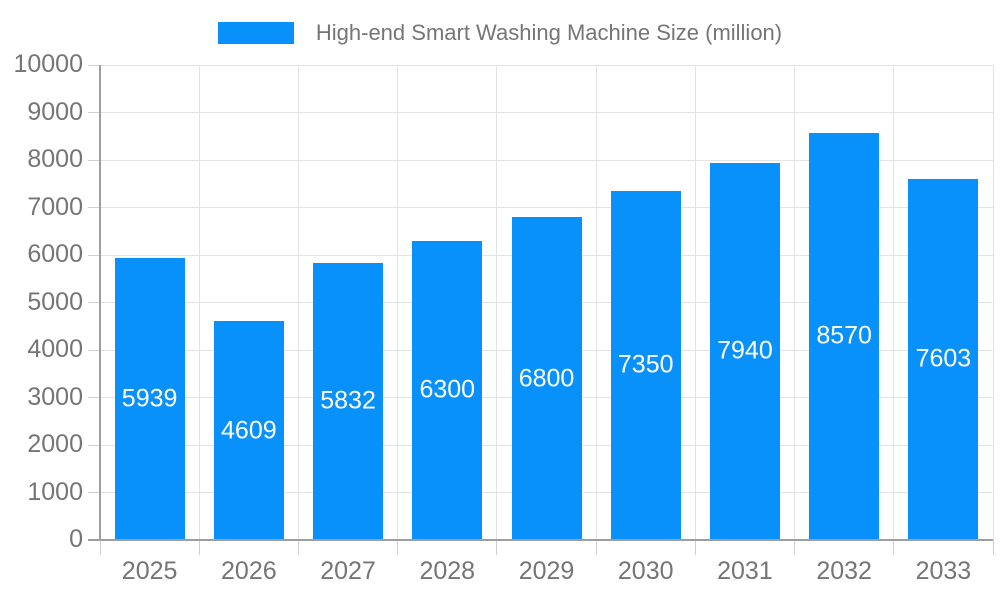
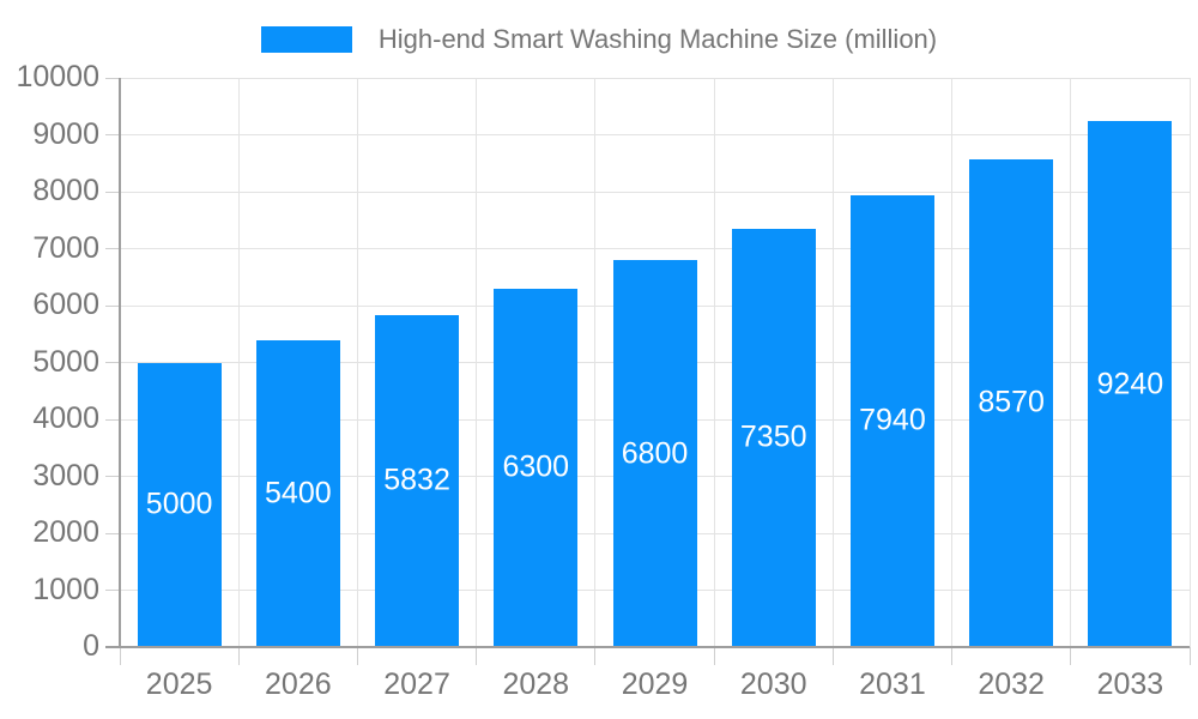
2025: 5939 -> 5000
2026: 4609 -> 5400
2033: 7603 -> 9240
